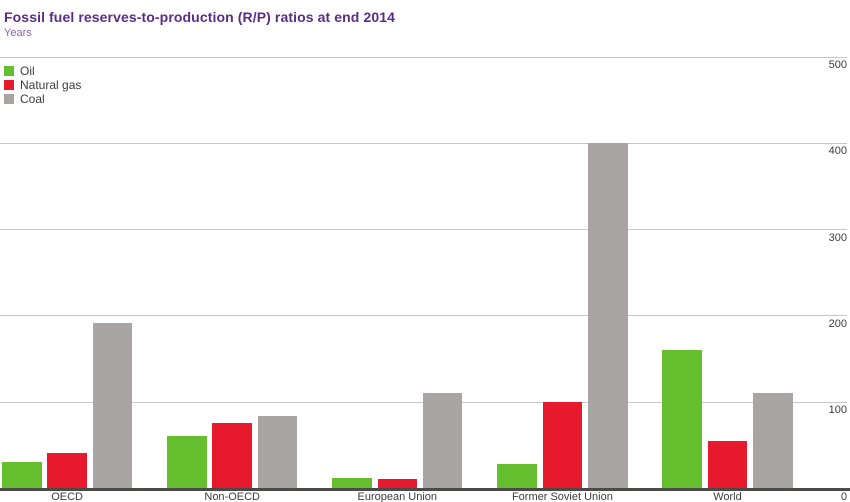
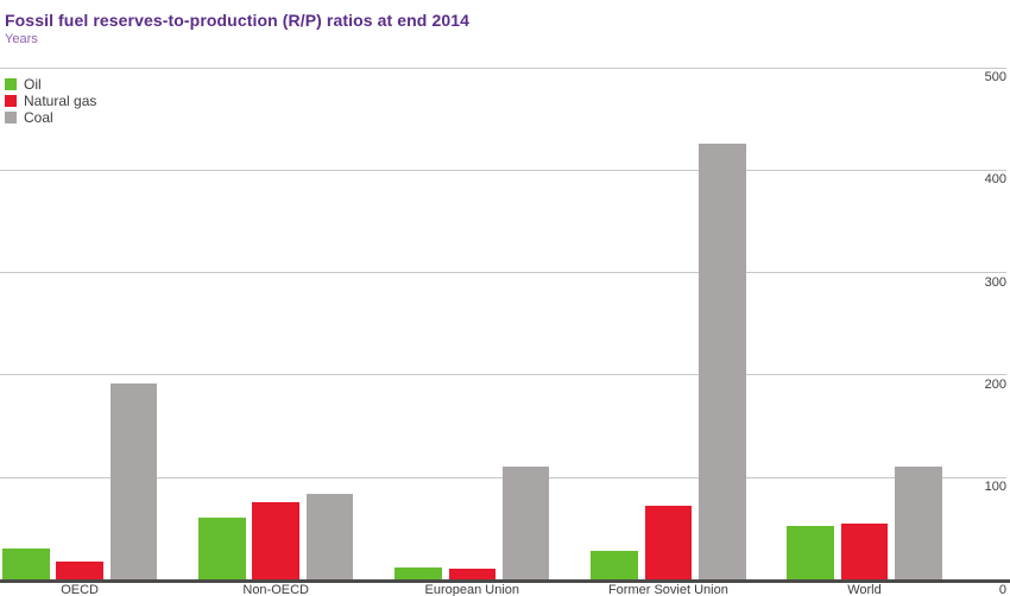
Natural gas/OECD: 40 -> 20
Natural gas/Former Soviet Union: 100 -> 70
Coal/Former Soviet Union: 400 -> 430
Oil/World: 160 -> 50
